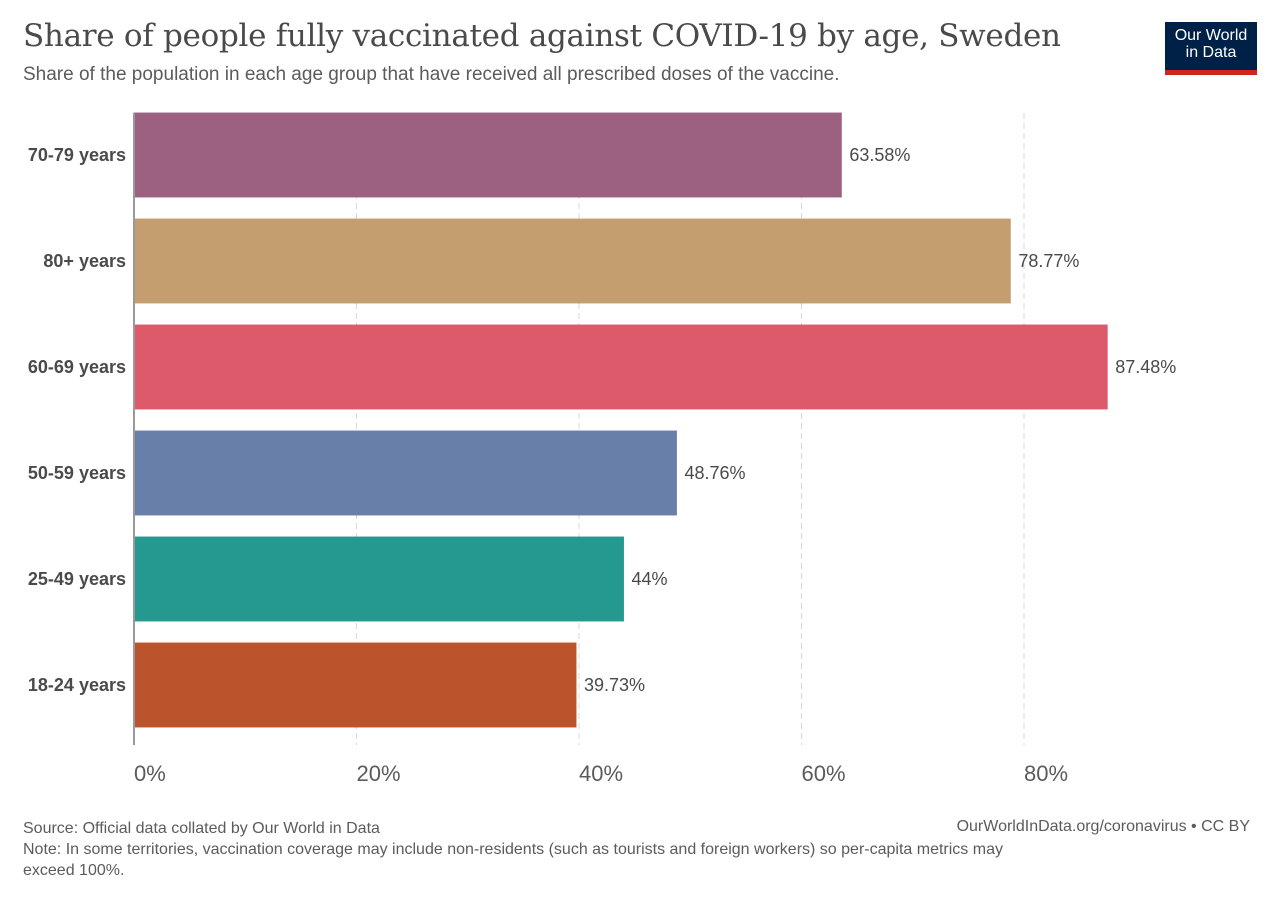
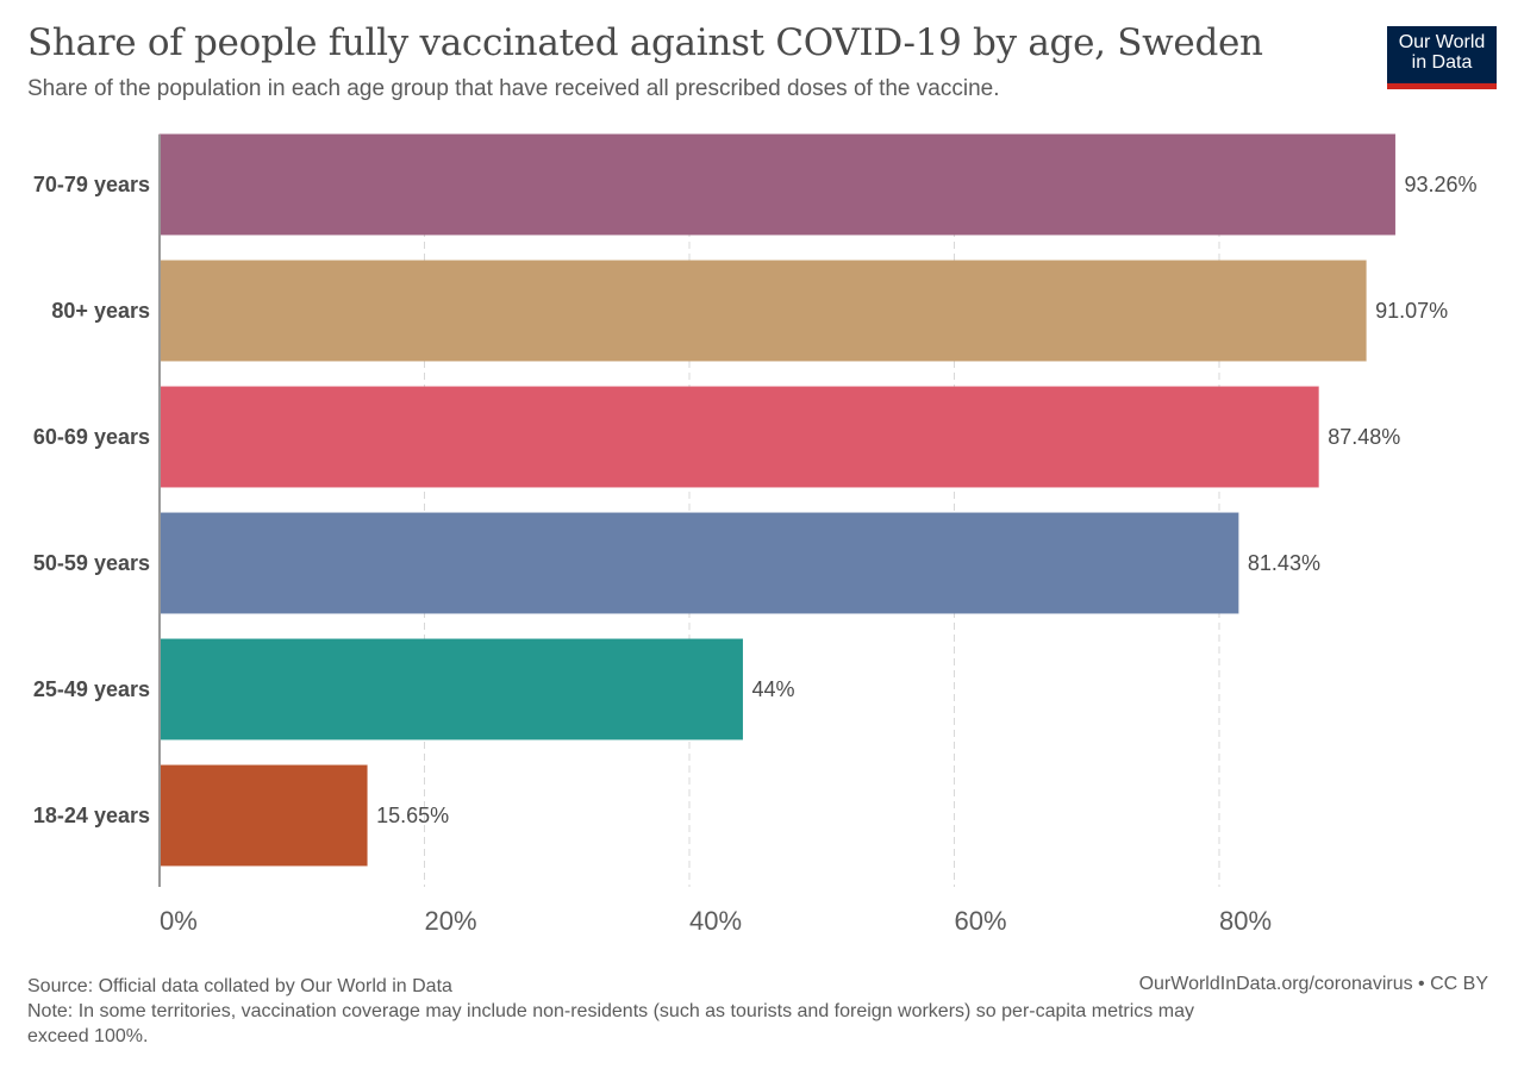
70-79 years: 63.58% -> 93.26%
80+ years: 78.77% -> 91.07%
50-59 years: 48.76% -> 81.43%
18-24 years: 39.73% -> 15.65%
